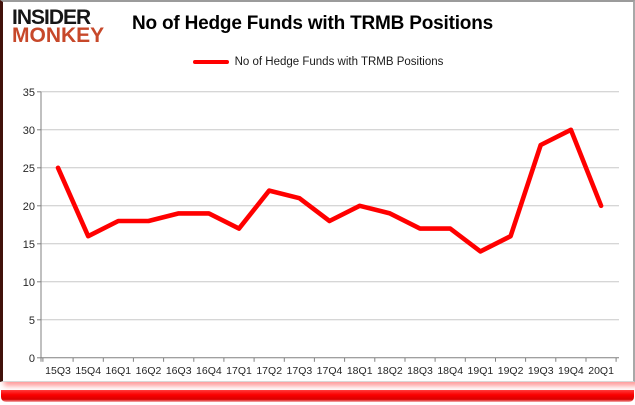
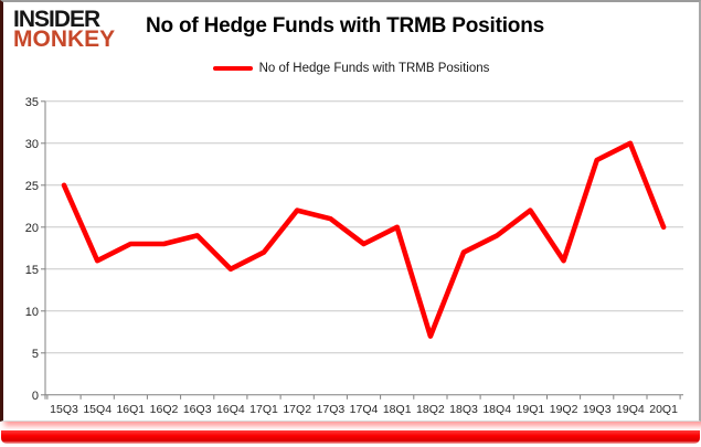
16Q4: 19 -> 15
18Q2: 19 -> 7
18Q4: 17 -> 19
19Q1: 14 -> 22
